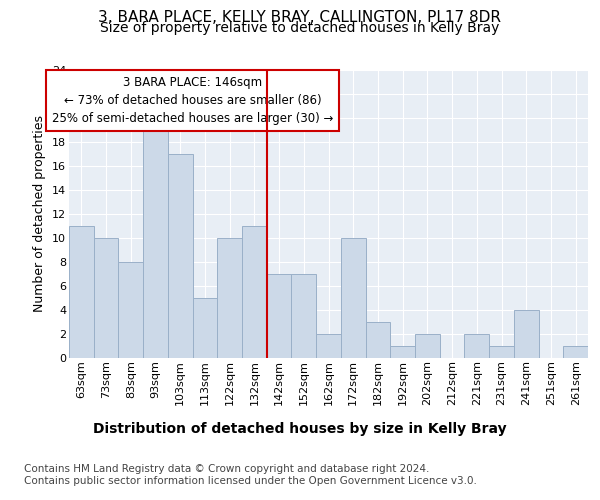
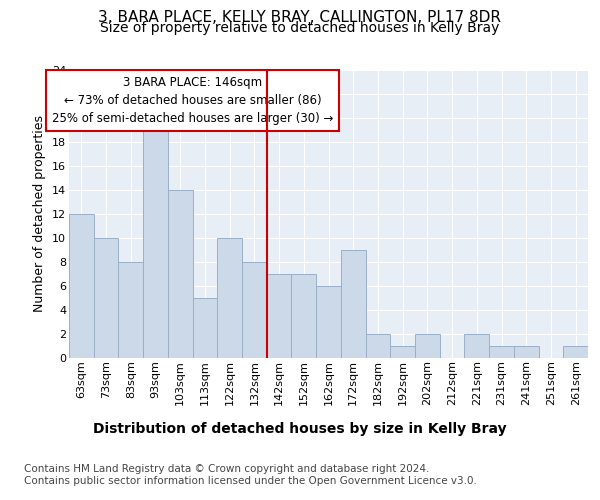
63sqm: 11 -> 12
103sqm: 17 -> 14
132sqm: 11 -> 8
162sqm: 2 -> 6
172sqm: 10 -> 9
182sqm: 3 -> 2
241sqm: 4 -> 1
